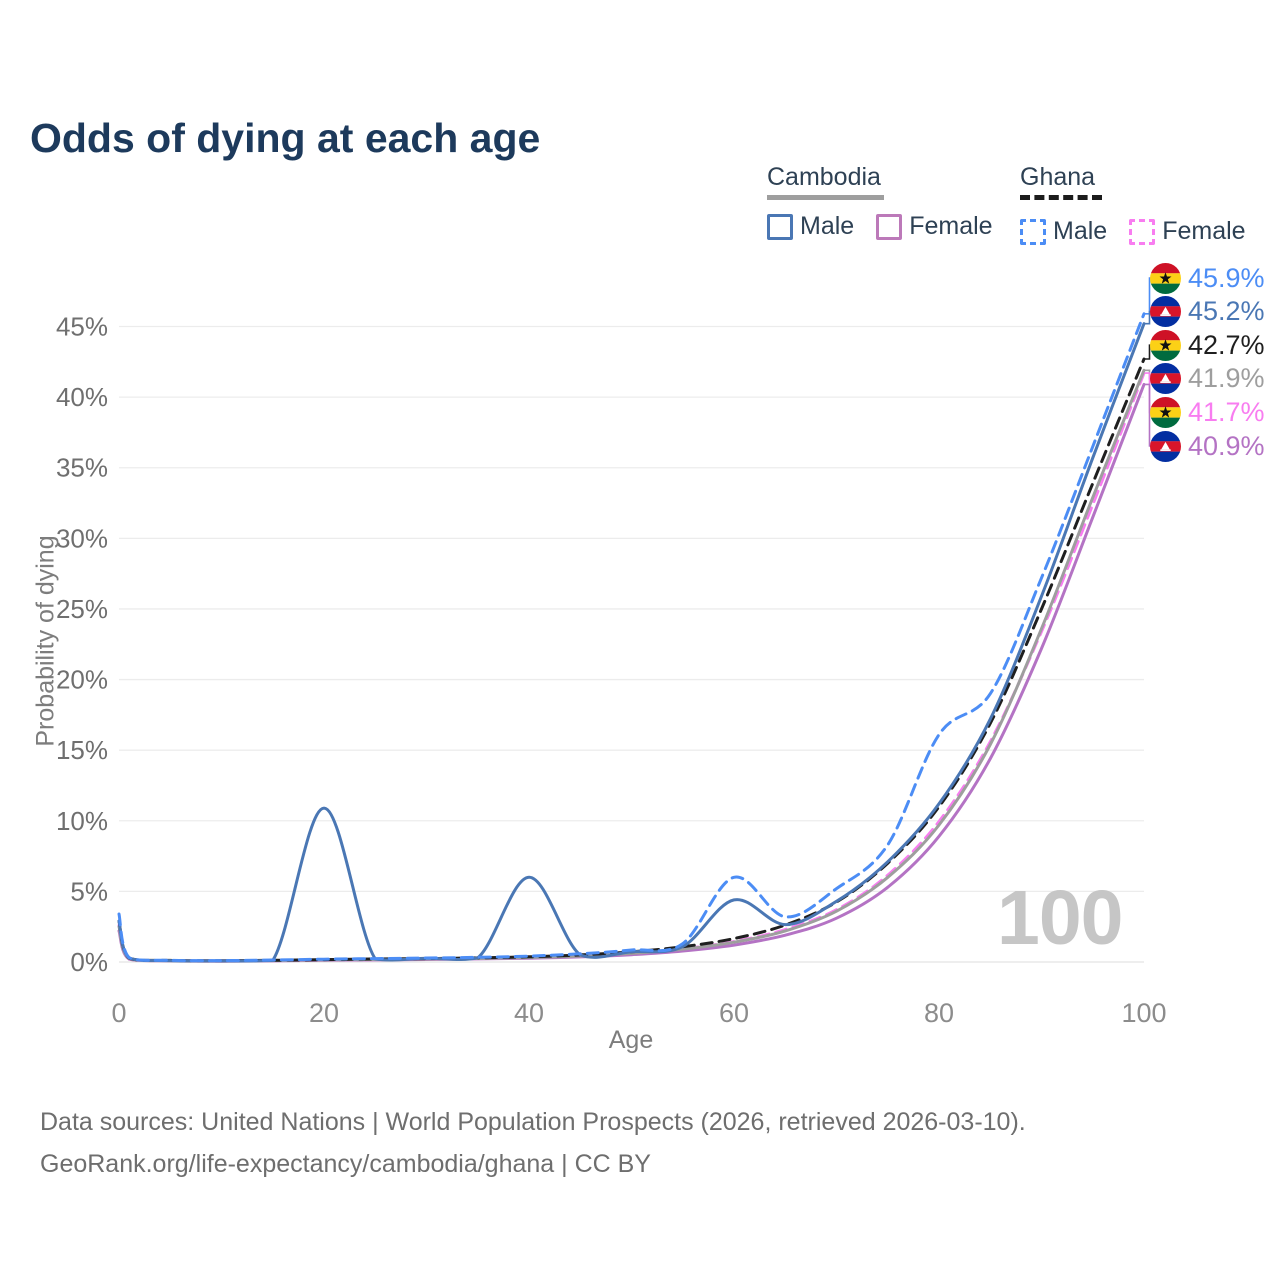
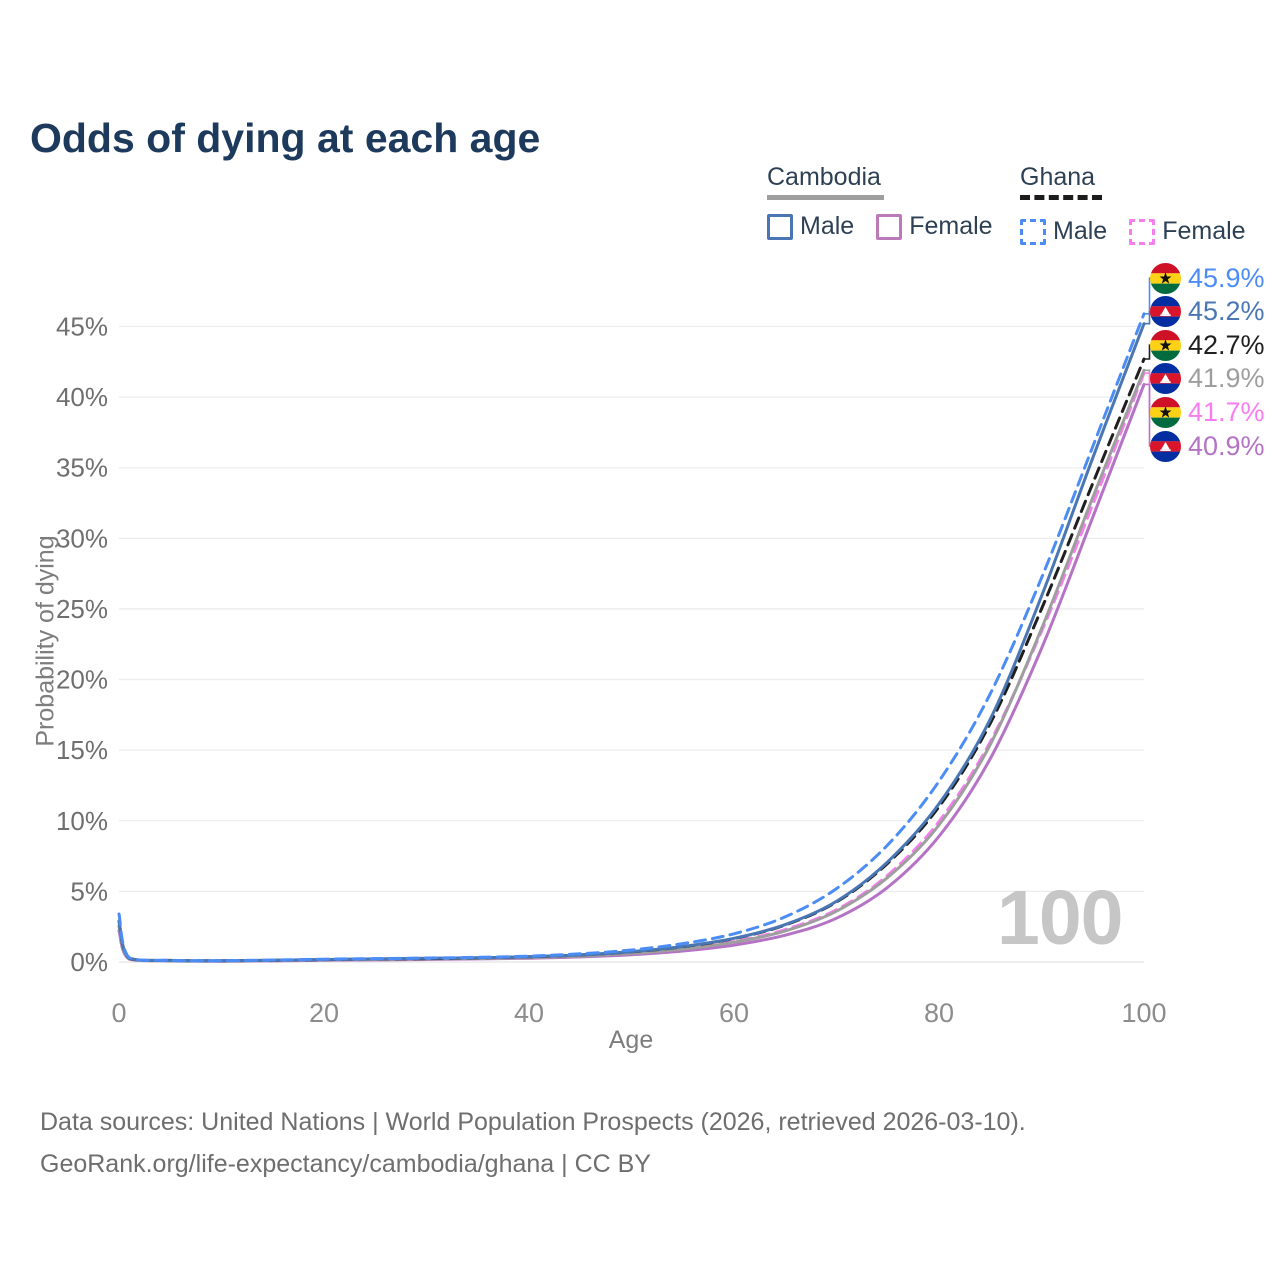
Cambodia Male/20: 10.9% -> 0.2%
Cambodia Male/40: 6.0% -> 0.4%
Ghana Male/60: 6.0% -> 2.0%
Cambodia Male/60: 4.4% -> 1.7%
Ghana Male/80: 16.1% -> 12.8%
